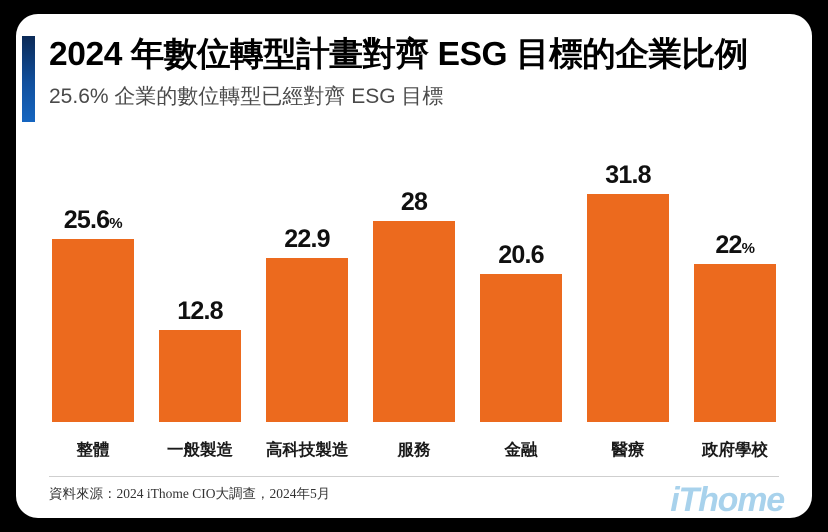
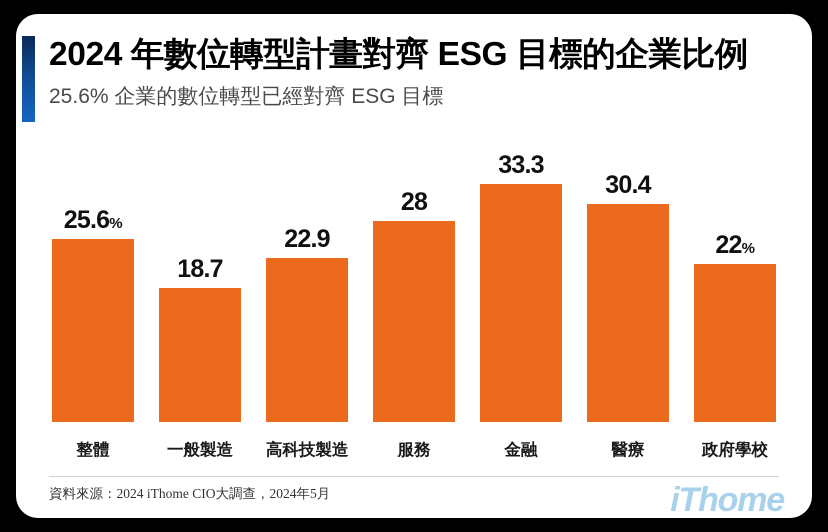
一般製造: 12.8 -> 18.7
金融: 20.6 -> 33.3
醫療: 31.8 -> 30.4
